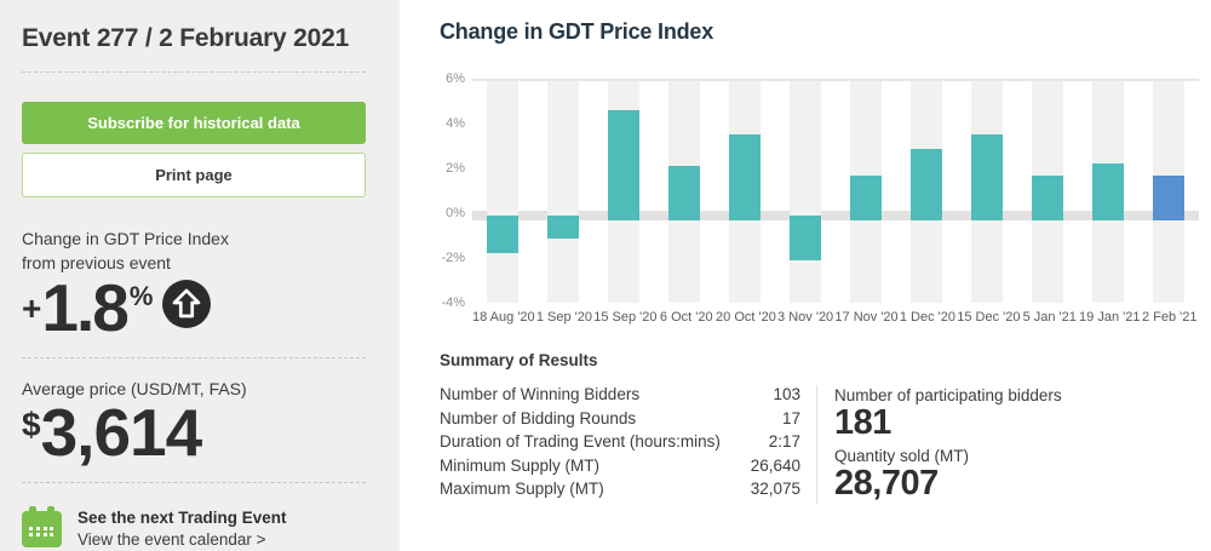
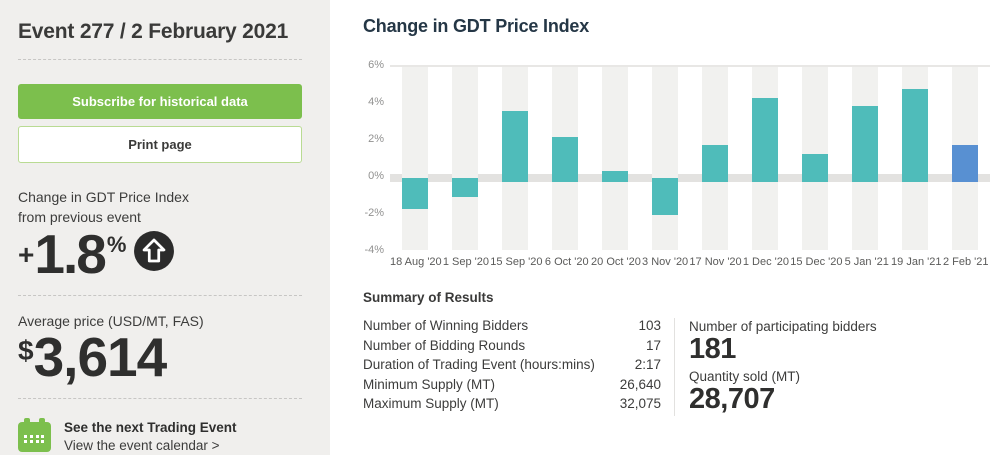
15 Sep '20: 4.7% -> 3.6%
20 Oct '20: 3.6% -> 0.4%
1 Dec '20: 3.0% -> 4.3%
15 Dec '20: 3.6% -> 1.3%
5 Jan '21: 1.8% -> 3.9%
19 Jan '21: 2.3% -> 4.8%
